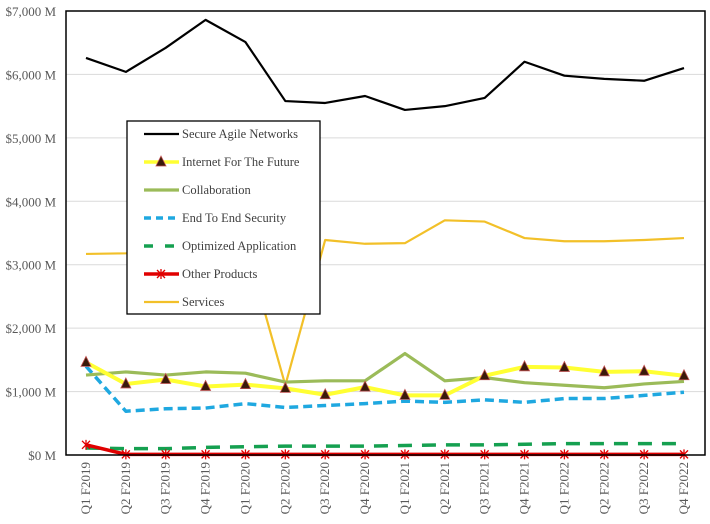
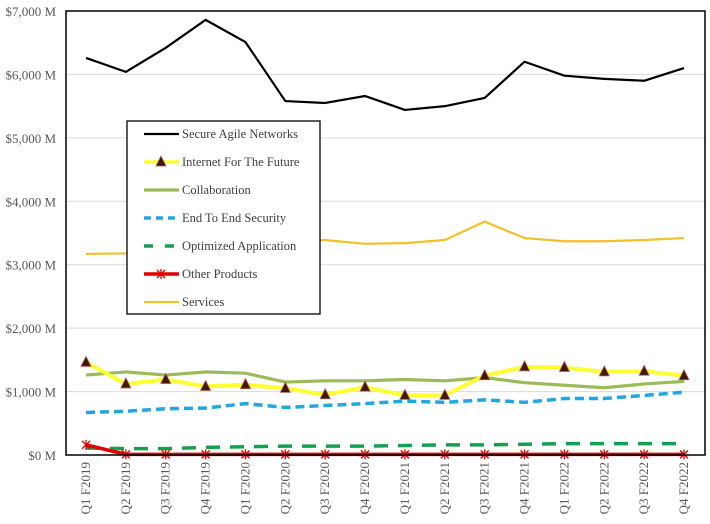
End To End Security/Q1 F2019: $1400M -> $700M
Services/Q2 F2020: $1100M -> $3300M
Collaboration/Q1 F2021: $1600M -> $1200M
Services/Q2 F2021: $3700M -> $3400M
